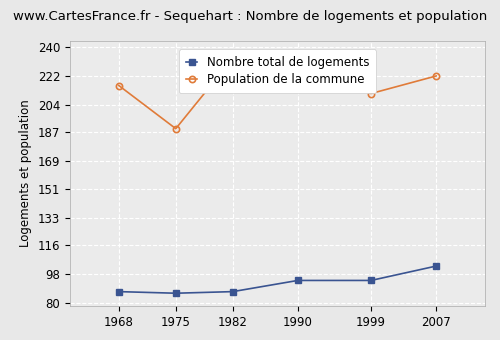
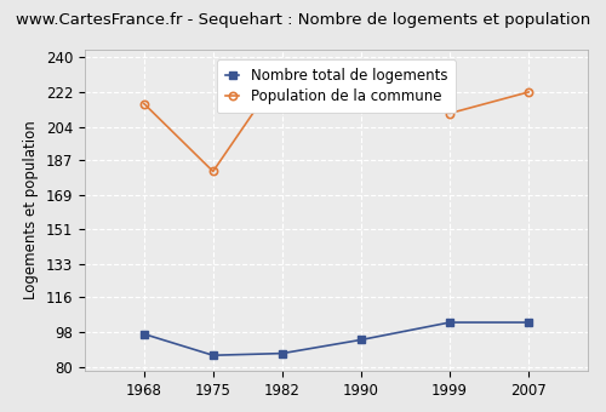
Nombre total de logements/1968: 87 -> 97
Population de la commune/1975: 189 -> 181
Nombre total de logements/1999: 94 -> 103
